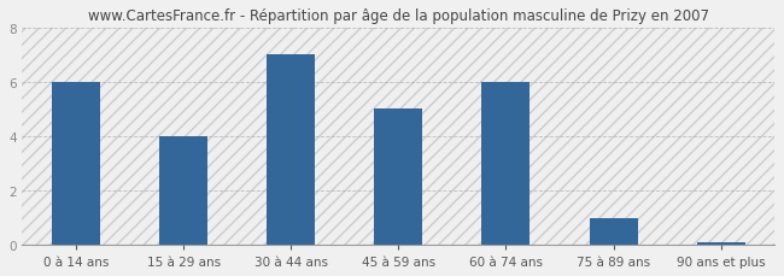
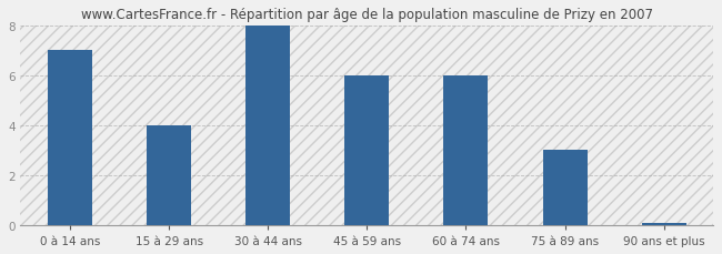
0 à 14 ans: 6.0 -> 7.0
30 à 44 ans: 7.0 -> 8.0
45 à 59 ans: 5.0 -> 6.0
75 à 89 ans: 1.0 -> 3.0
